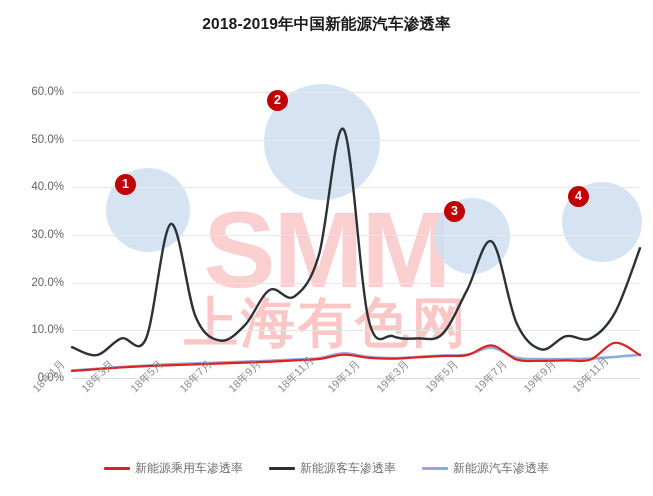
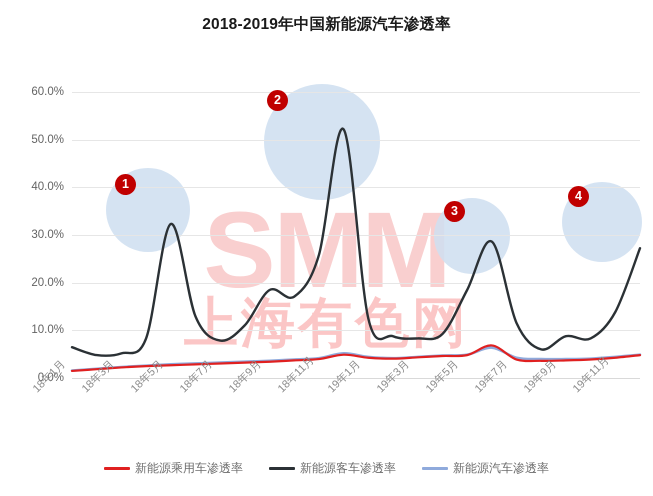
新能源客车渗透率/18年3月: 9% -> 6%
新能源乘用车渗透率/19年11月: 8% -> 5%
